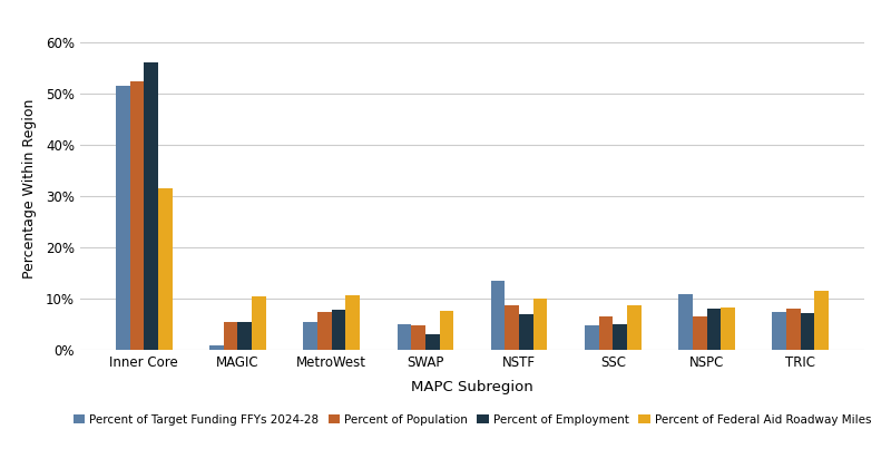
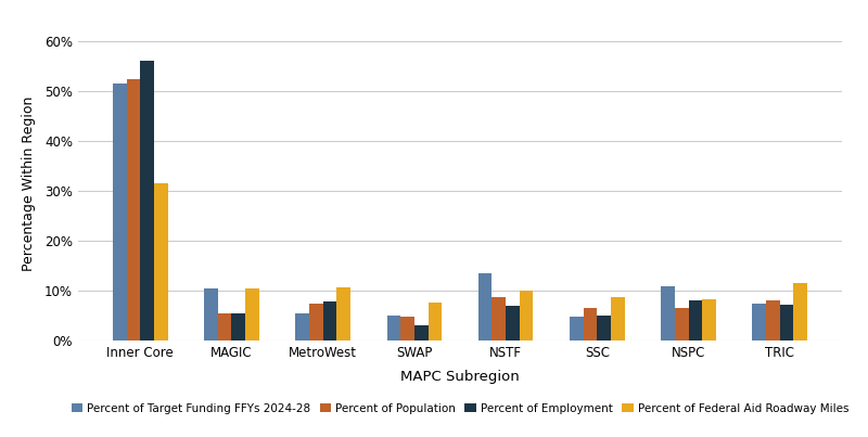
Percent of Target Funding FFYs 2024-28/MAGIC: 1.0% -> 10.5%
